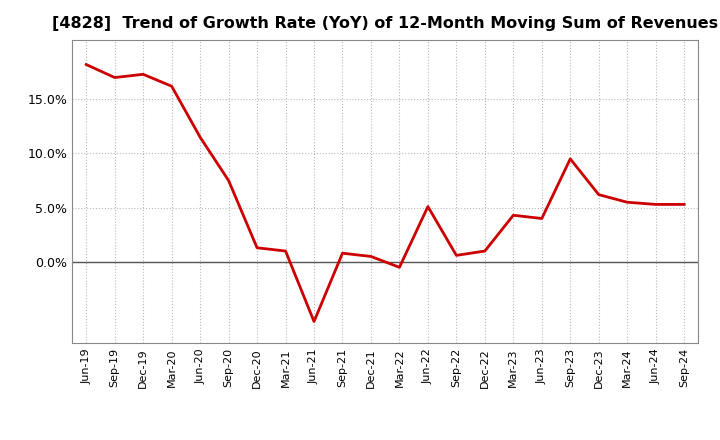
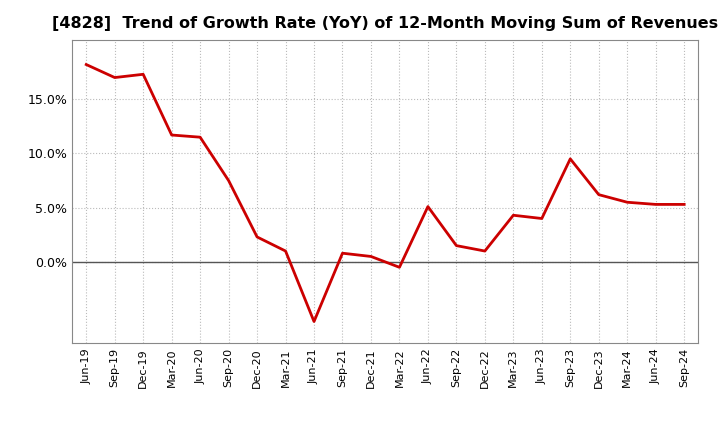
Mar-20: 16.2% -> 11.7%
Dec-20: 1.3% -> 2.3%
Sep-22: 0.6% -> 1.5%
